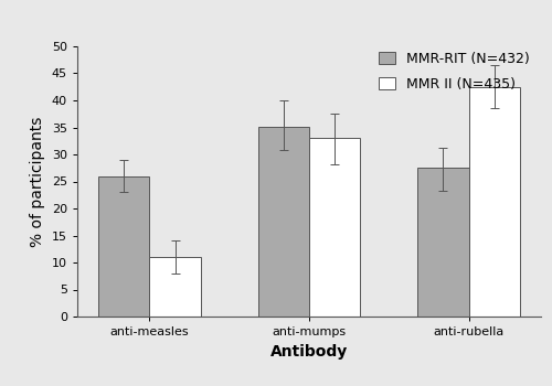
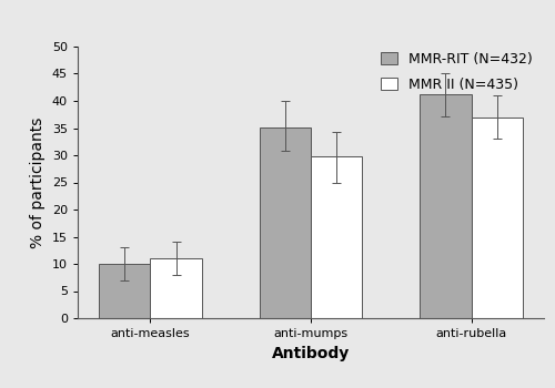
MMR-RIT (N=432)/anti-measles: 26.0 -> 10.0
MMR II (N=435)/anti-mumps: 33.0 -> 29.7
MMR-RIT (N=432)/anti-rubella: 27.5 -> 41.3
MMR II (N=435)/anti-rubella: 42.5 -> 37.0
